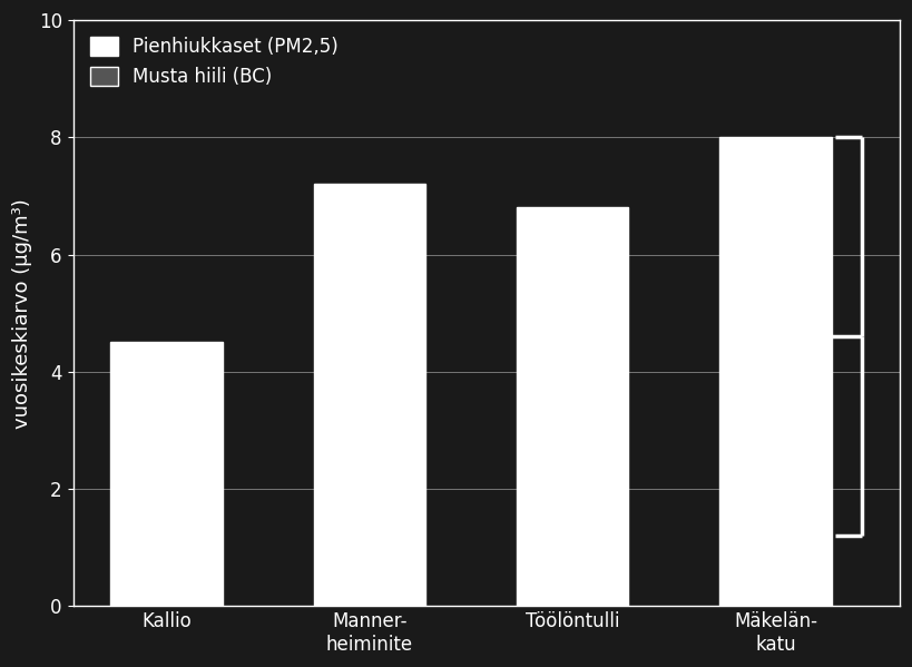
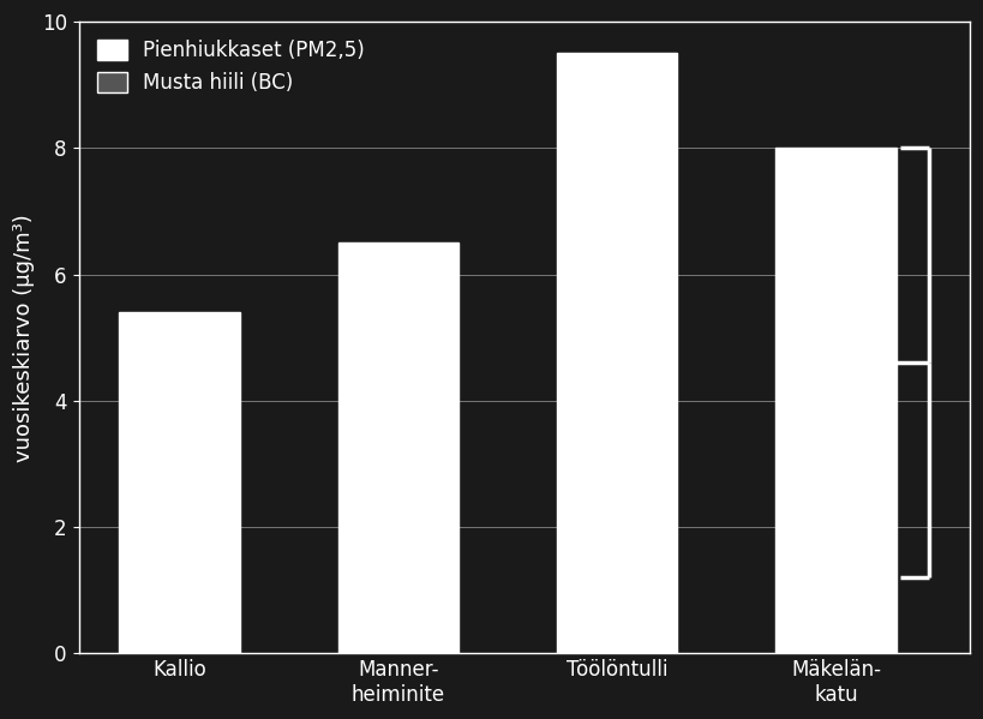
Kallio: 4.5 -> 5.4
Manner- heiminite: 7.2 -> 6.5
Töölöntulli: 6.8 -> 9.5
